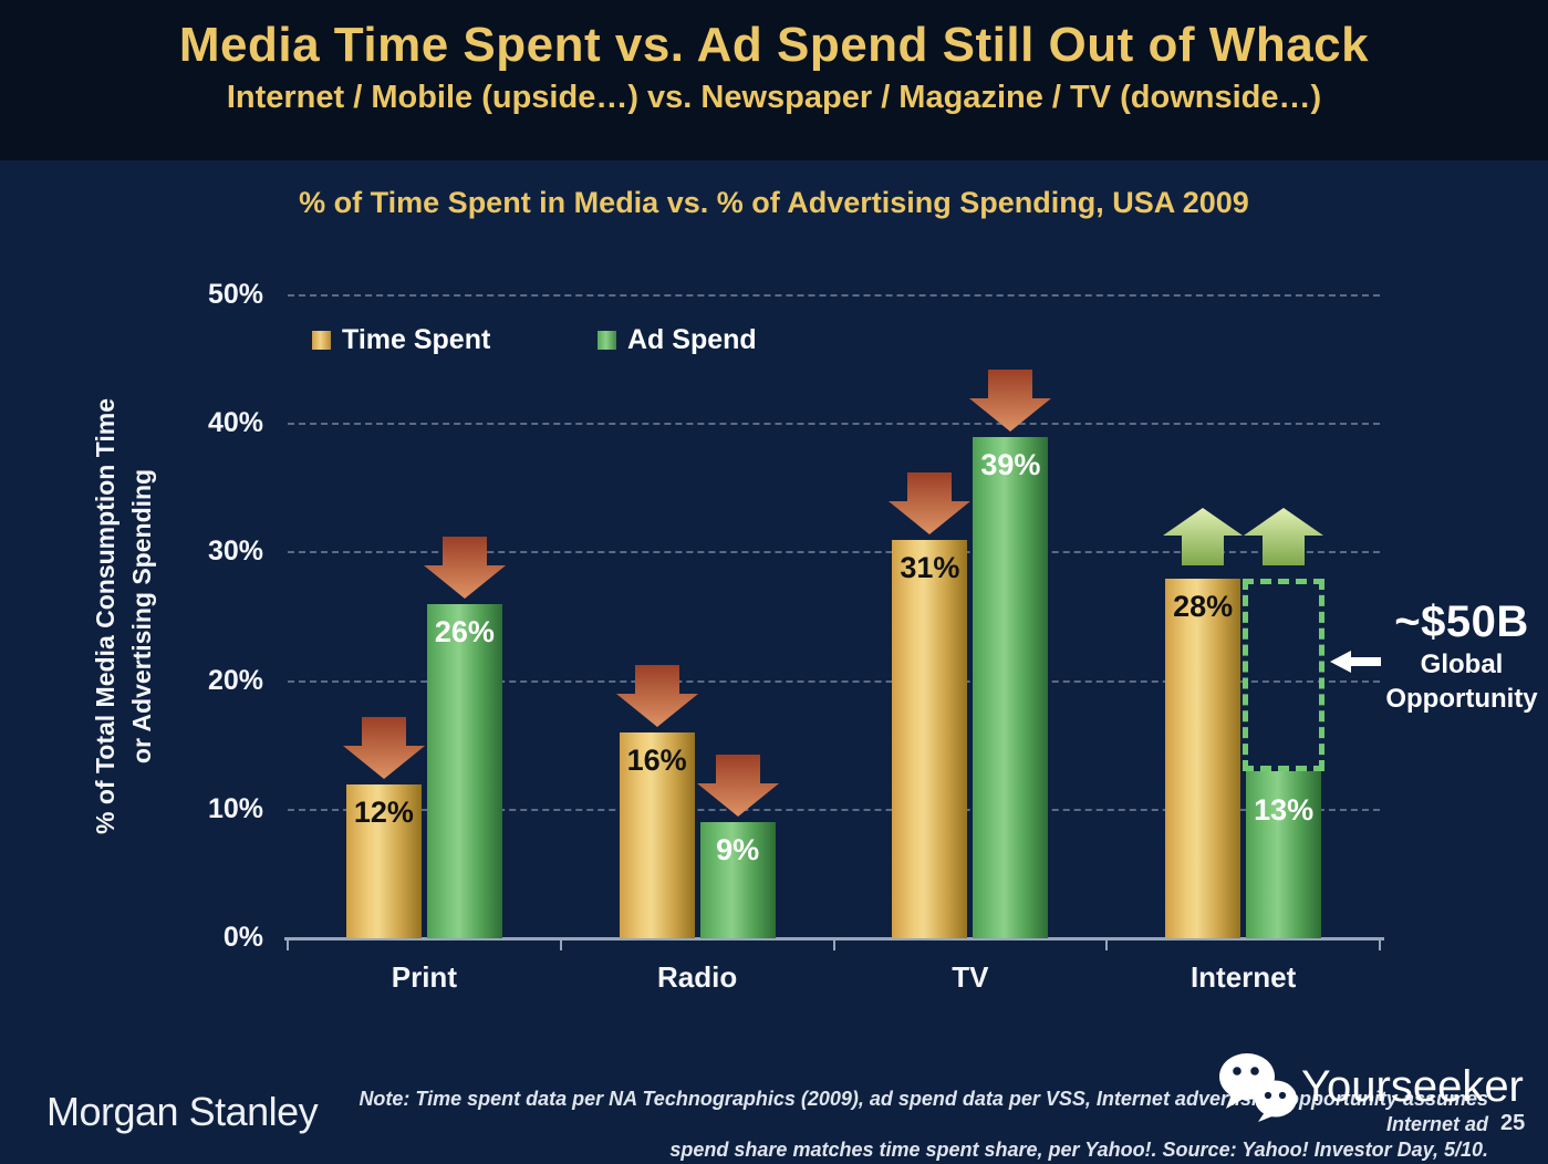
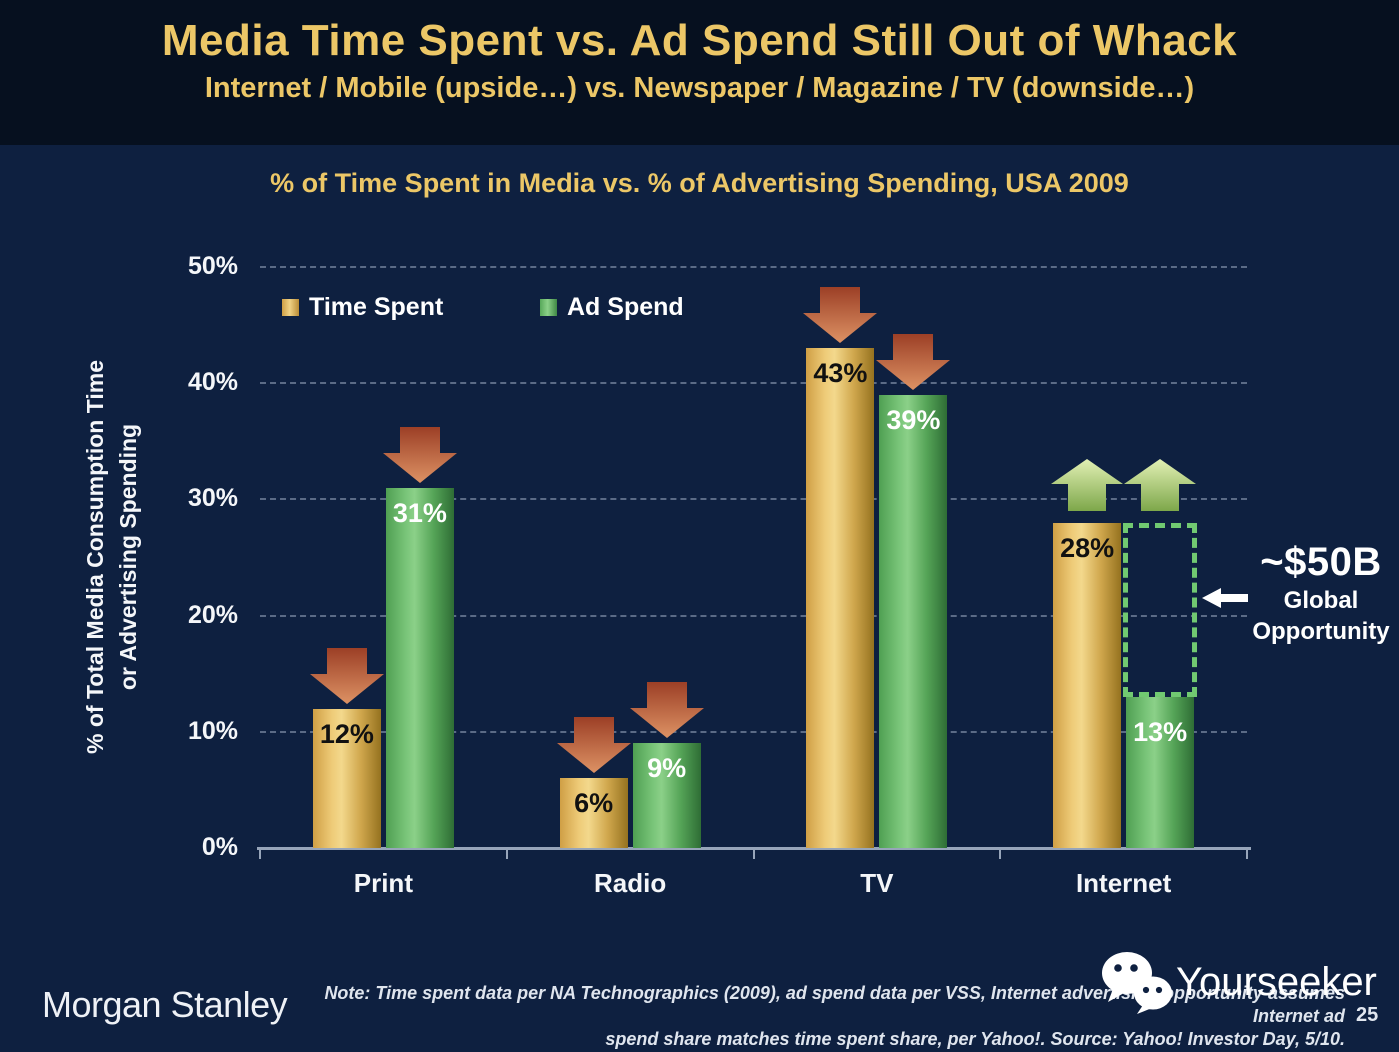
Ad Spend/Print: 26% -> 31%
Time Spent/Radio: 16% -> 6%
Time Spent/TV: 31% -> 43%
